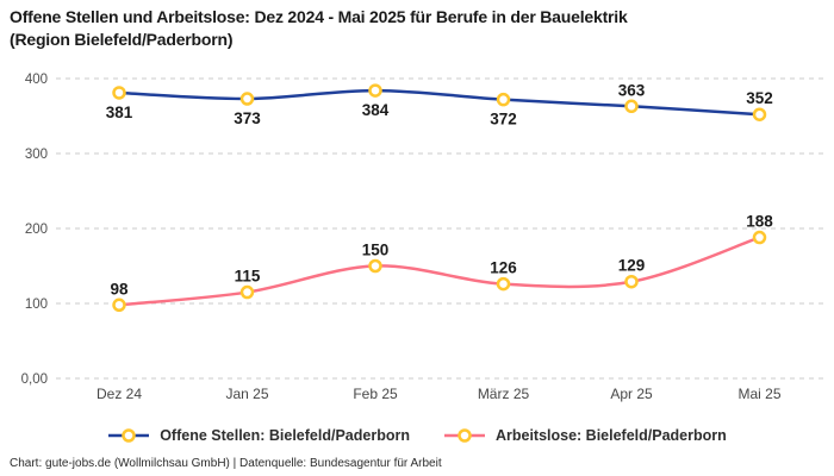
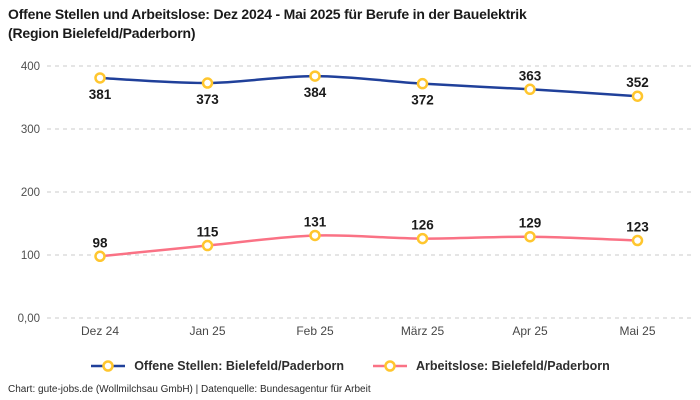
Arbeitslose: Bielefeld/Paderborn/Feb 25: 150 -> 131
Arbeitslose: Bielefeld/Paderborn/Mai 25: 188 -> 123
